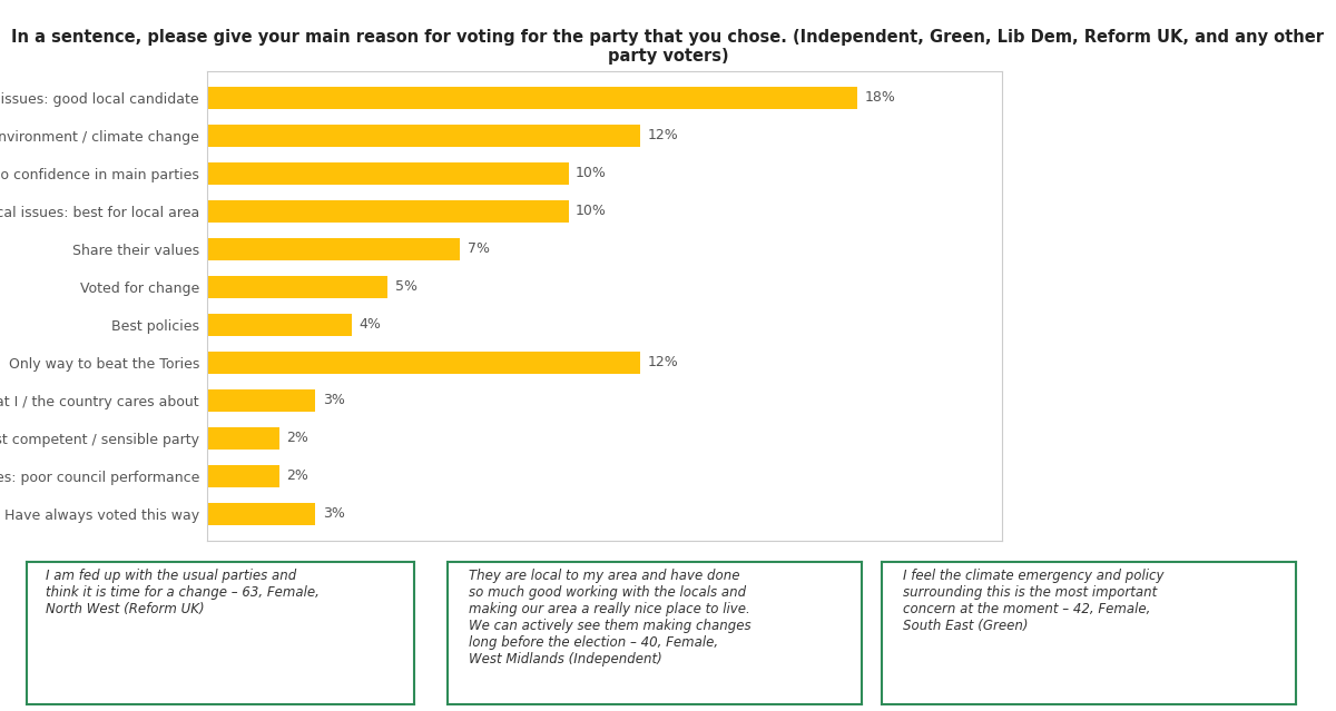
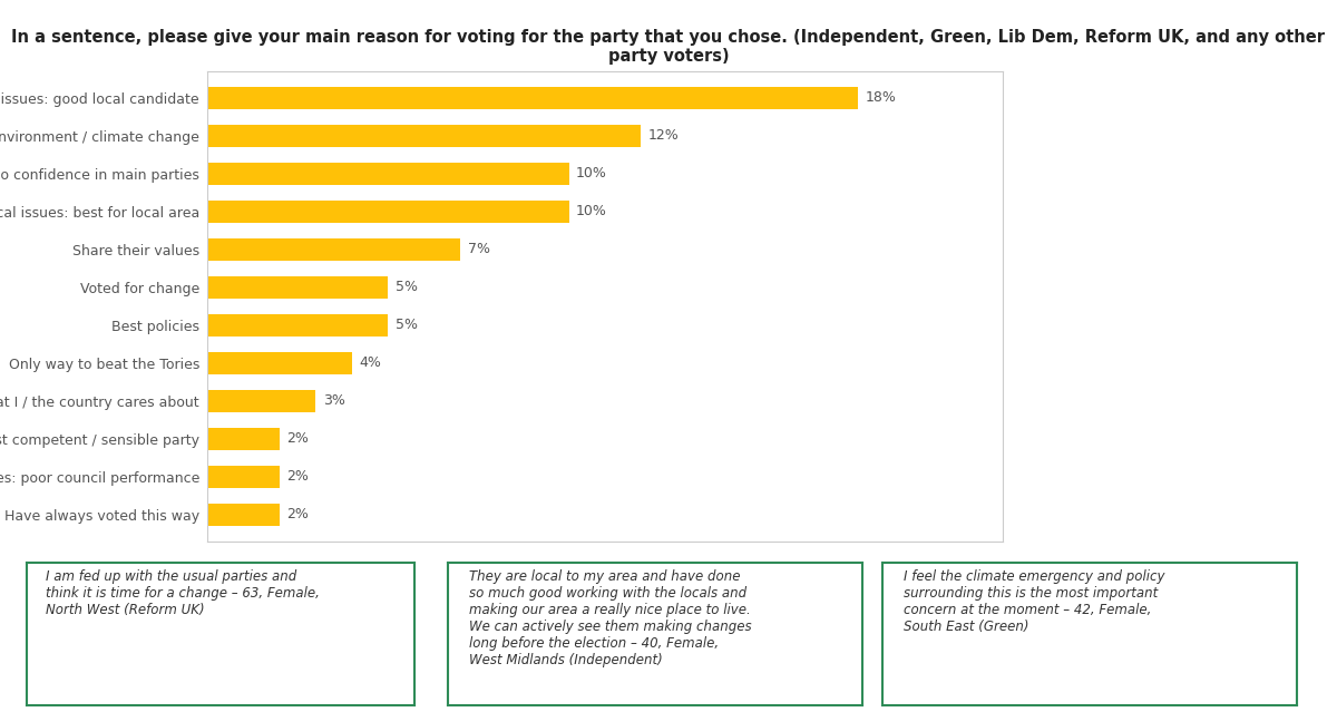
Best policies: 4% -> 5%
Only way to beat the Tories: 12% -> 4%
Have always voted this way: 3% -> 2%
